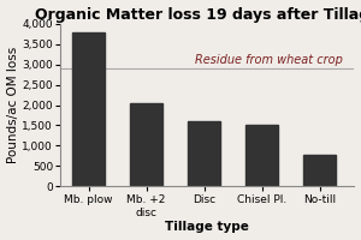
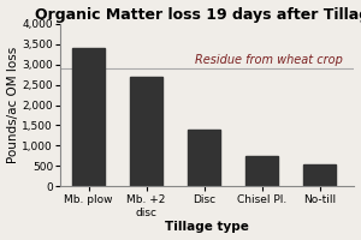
Mb. plow: 3,800 -> 3,400
Mb. +2 disc: 2,050 -> 2,700
Disc: 1,600 -> 1,400
Chisel Pl.: 1,500 -> 750
No-till: 780 -> 550
